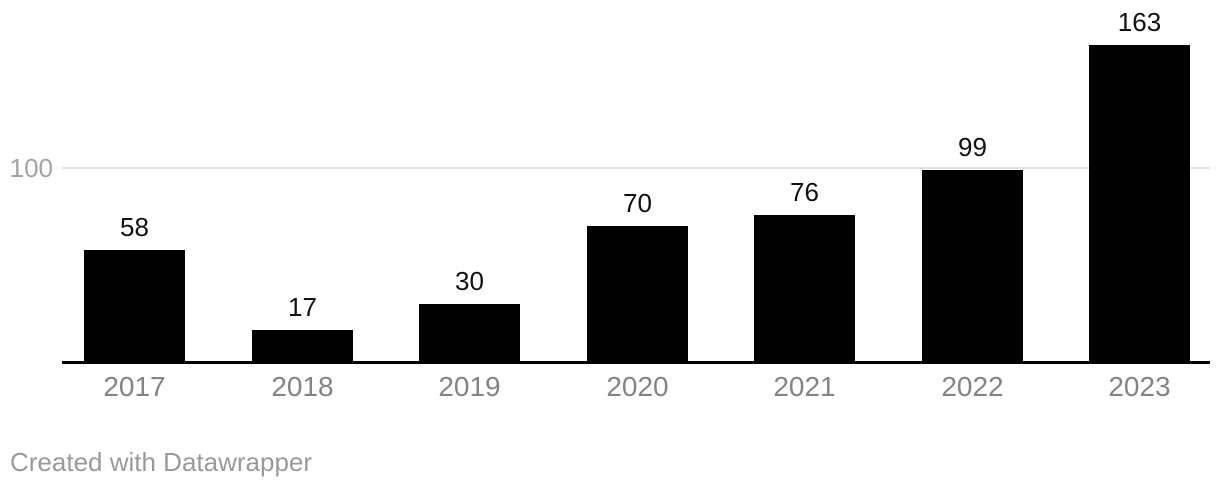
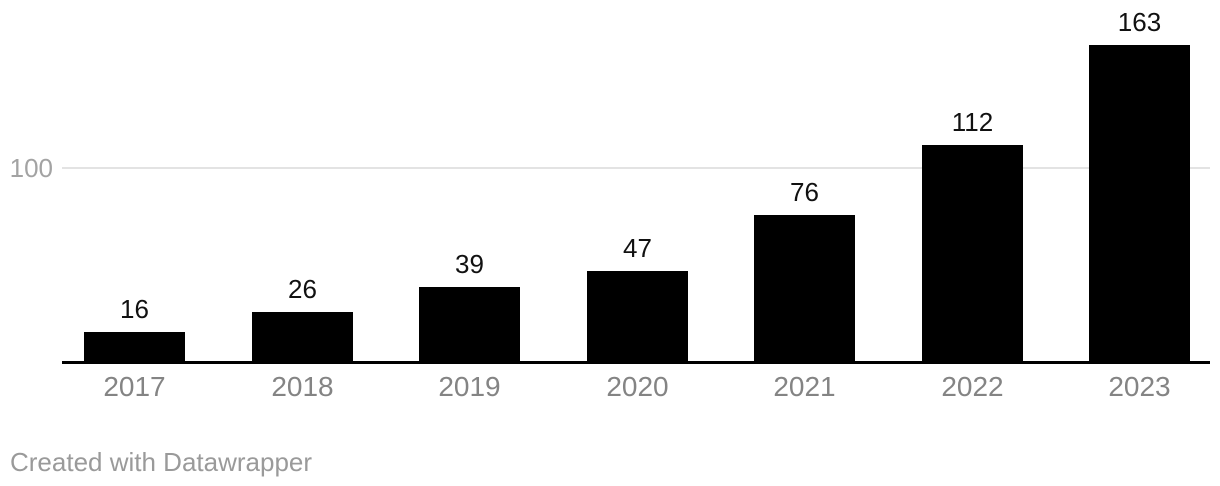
2017: 58 -> 16
2018: 17 -> 26
2019: 30 -> 39
2020: 70 -> 47
2022: 99 -> 112
